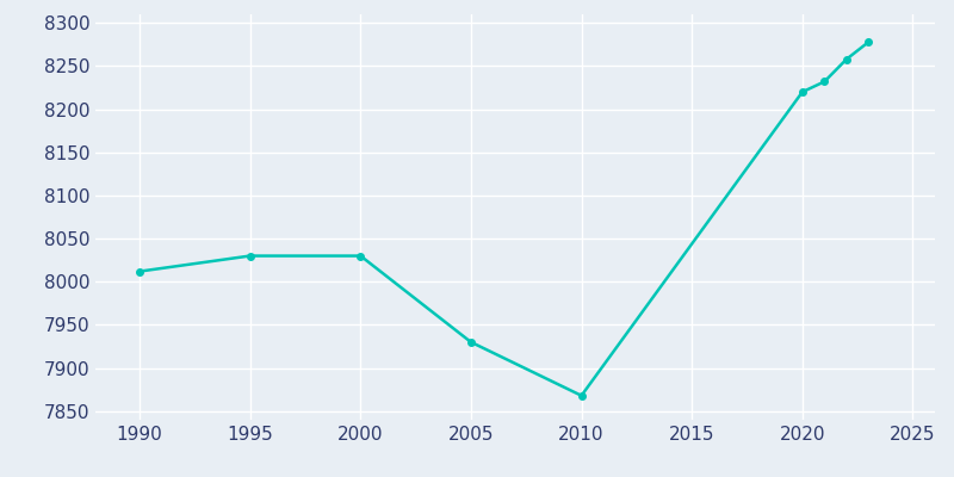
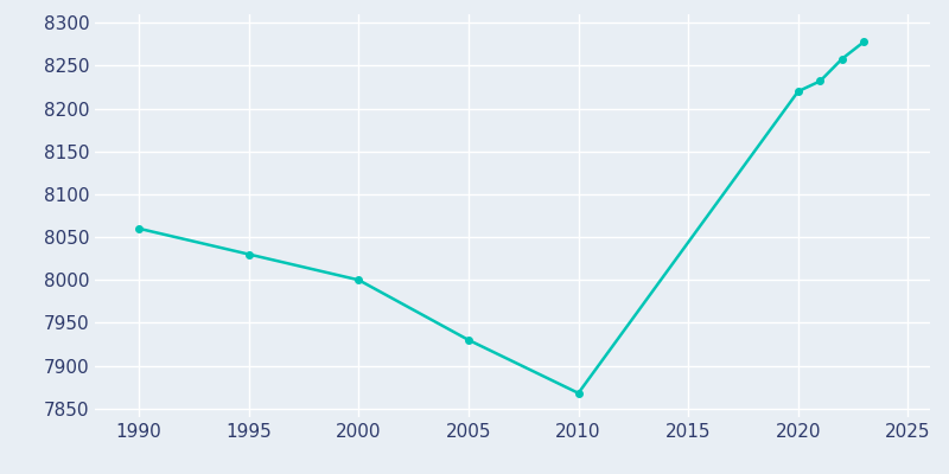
1990: 8012 -> 8060
2000: 8030 -> 8000
